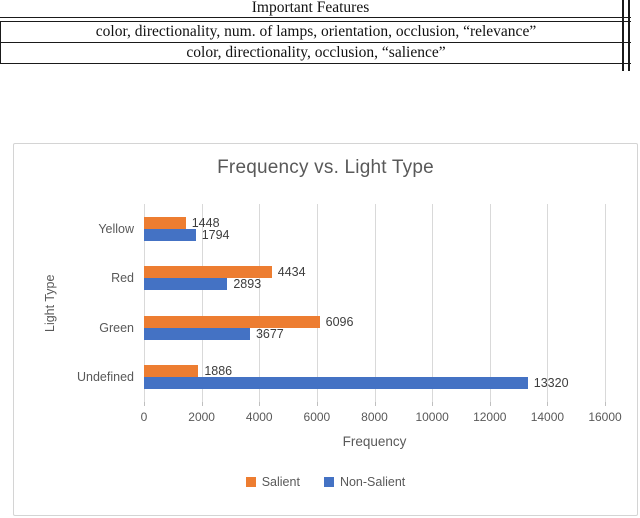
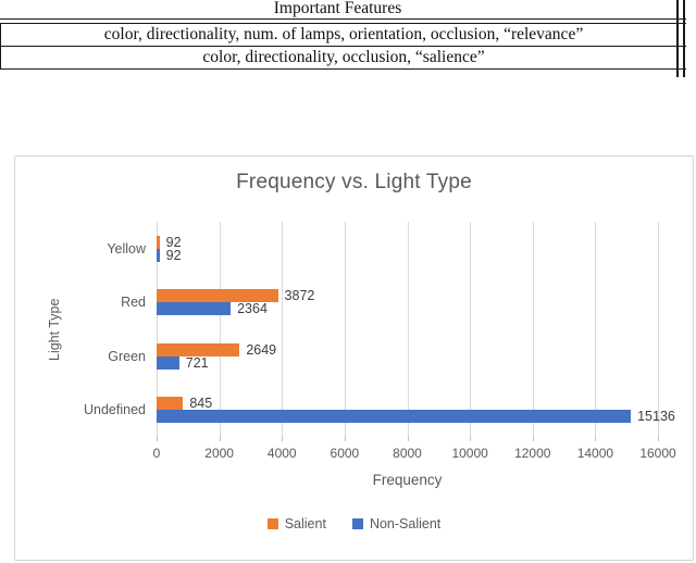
Salient/Yellow: 1448 -> 92
Non-Salient/Yellow: 1794 -> 92
Salient/Red: 4434 -> 3872
Non-Salient/Red: 2893 -> 2364
Salient/Green: 6096 -> 2649
Non-Salient/Green: 3677 -> 721
Salient/Undefined: 1886 -> 845
Non-Salient/Undefined: 13320 -> 15136
